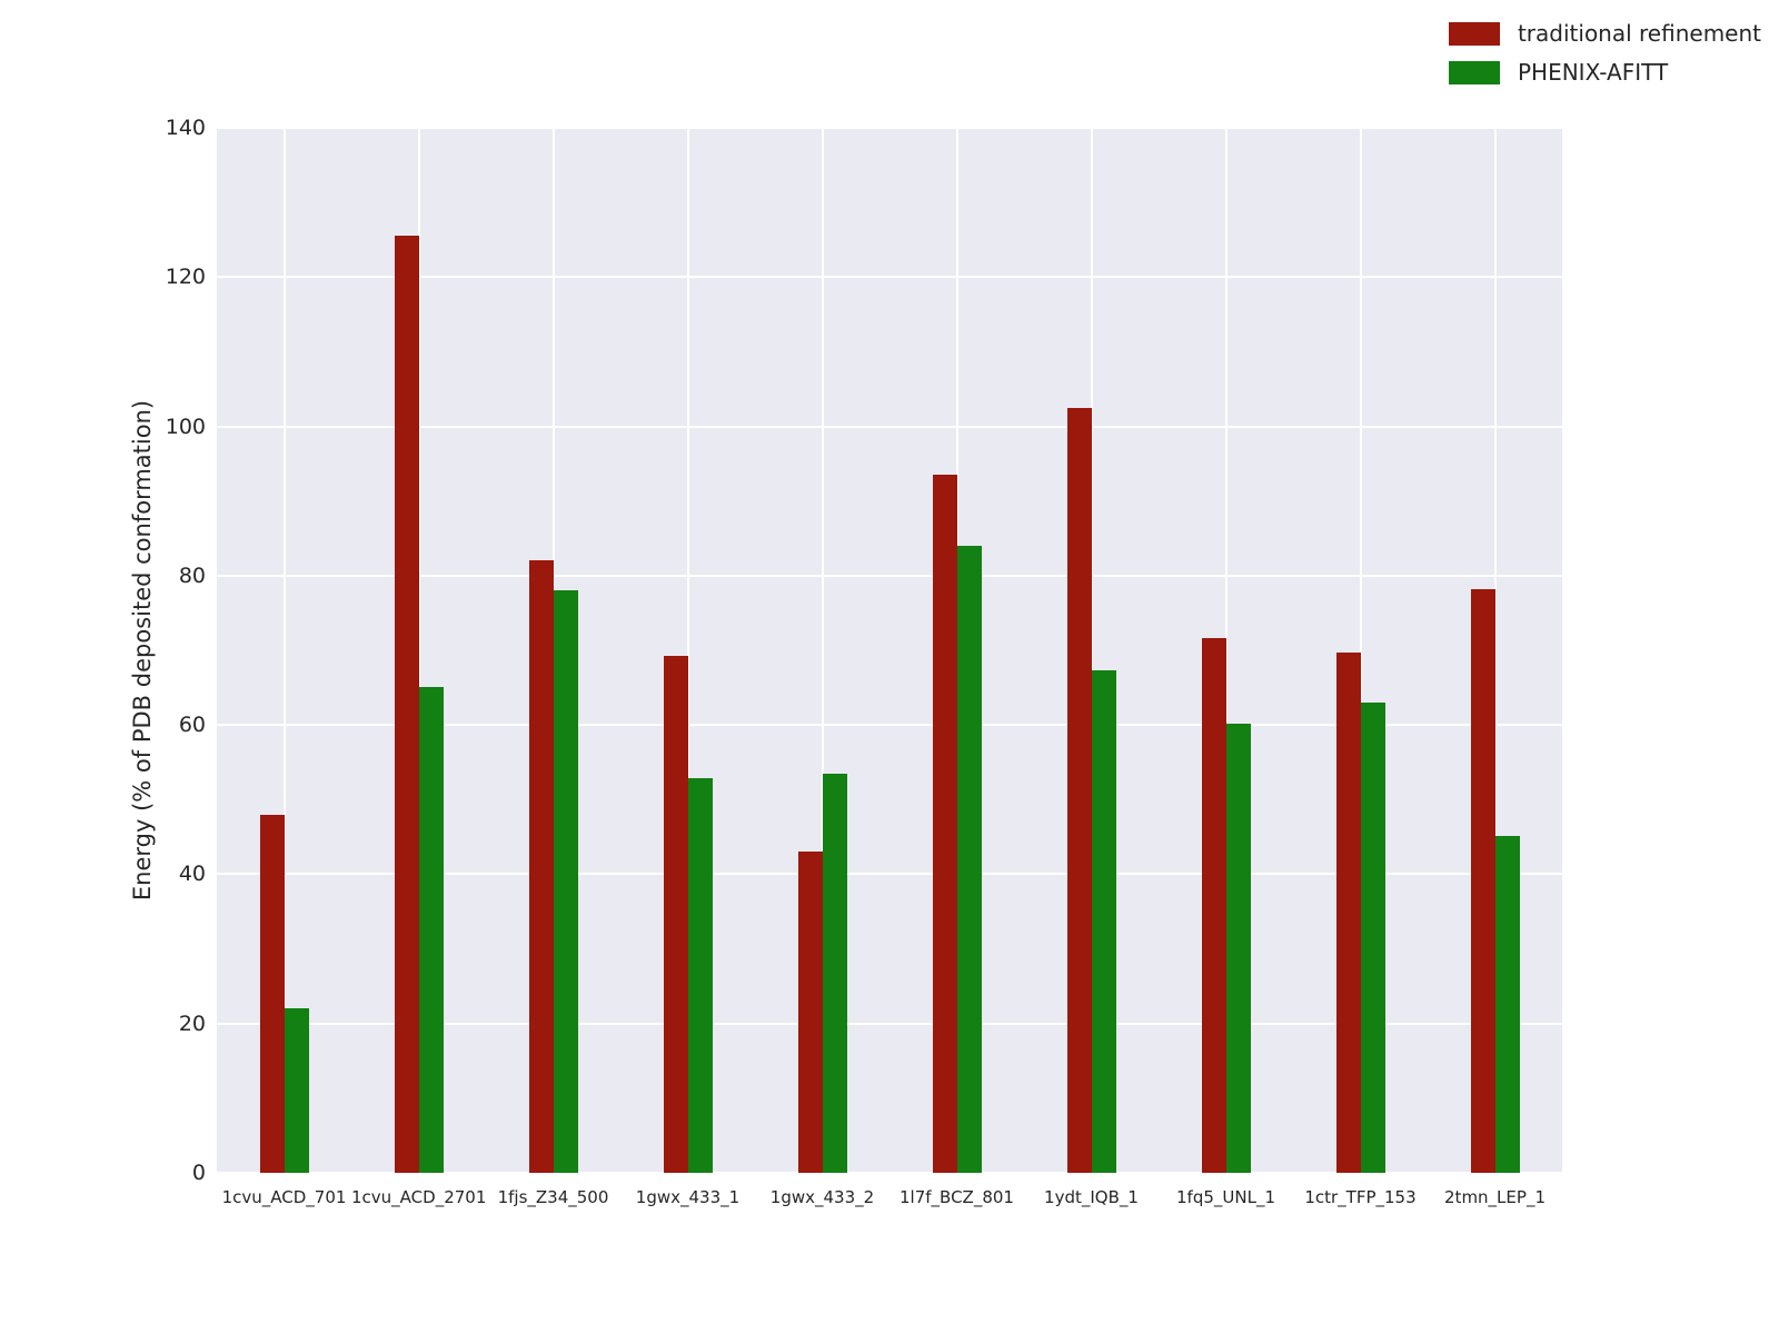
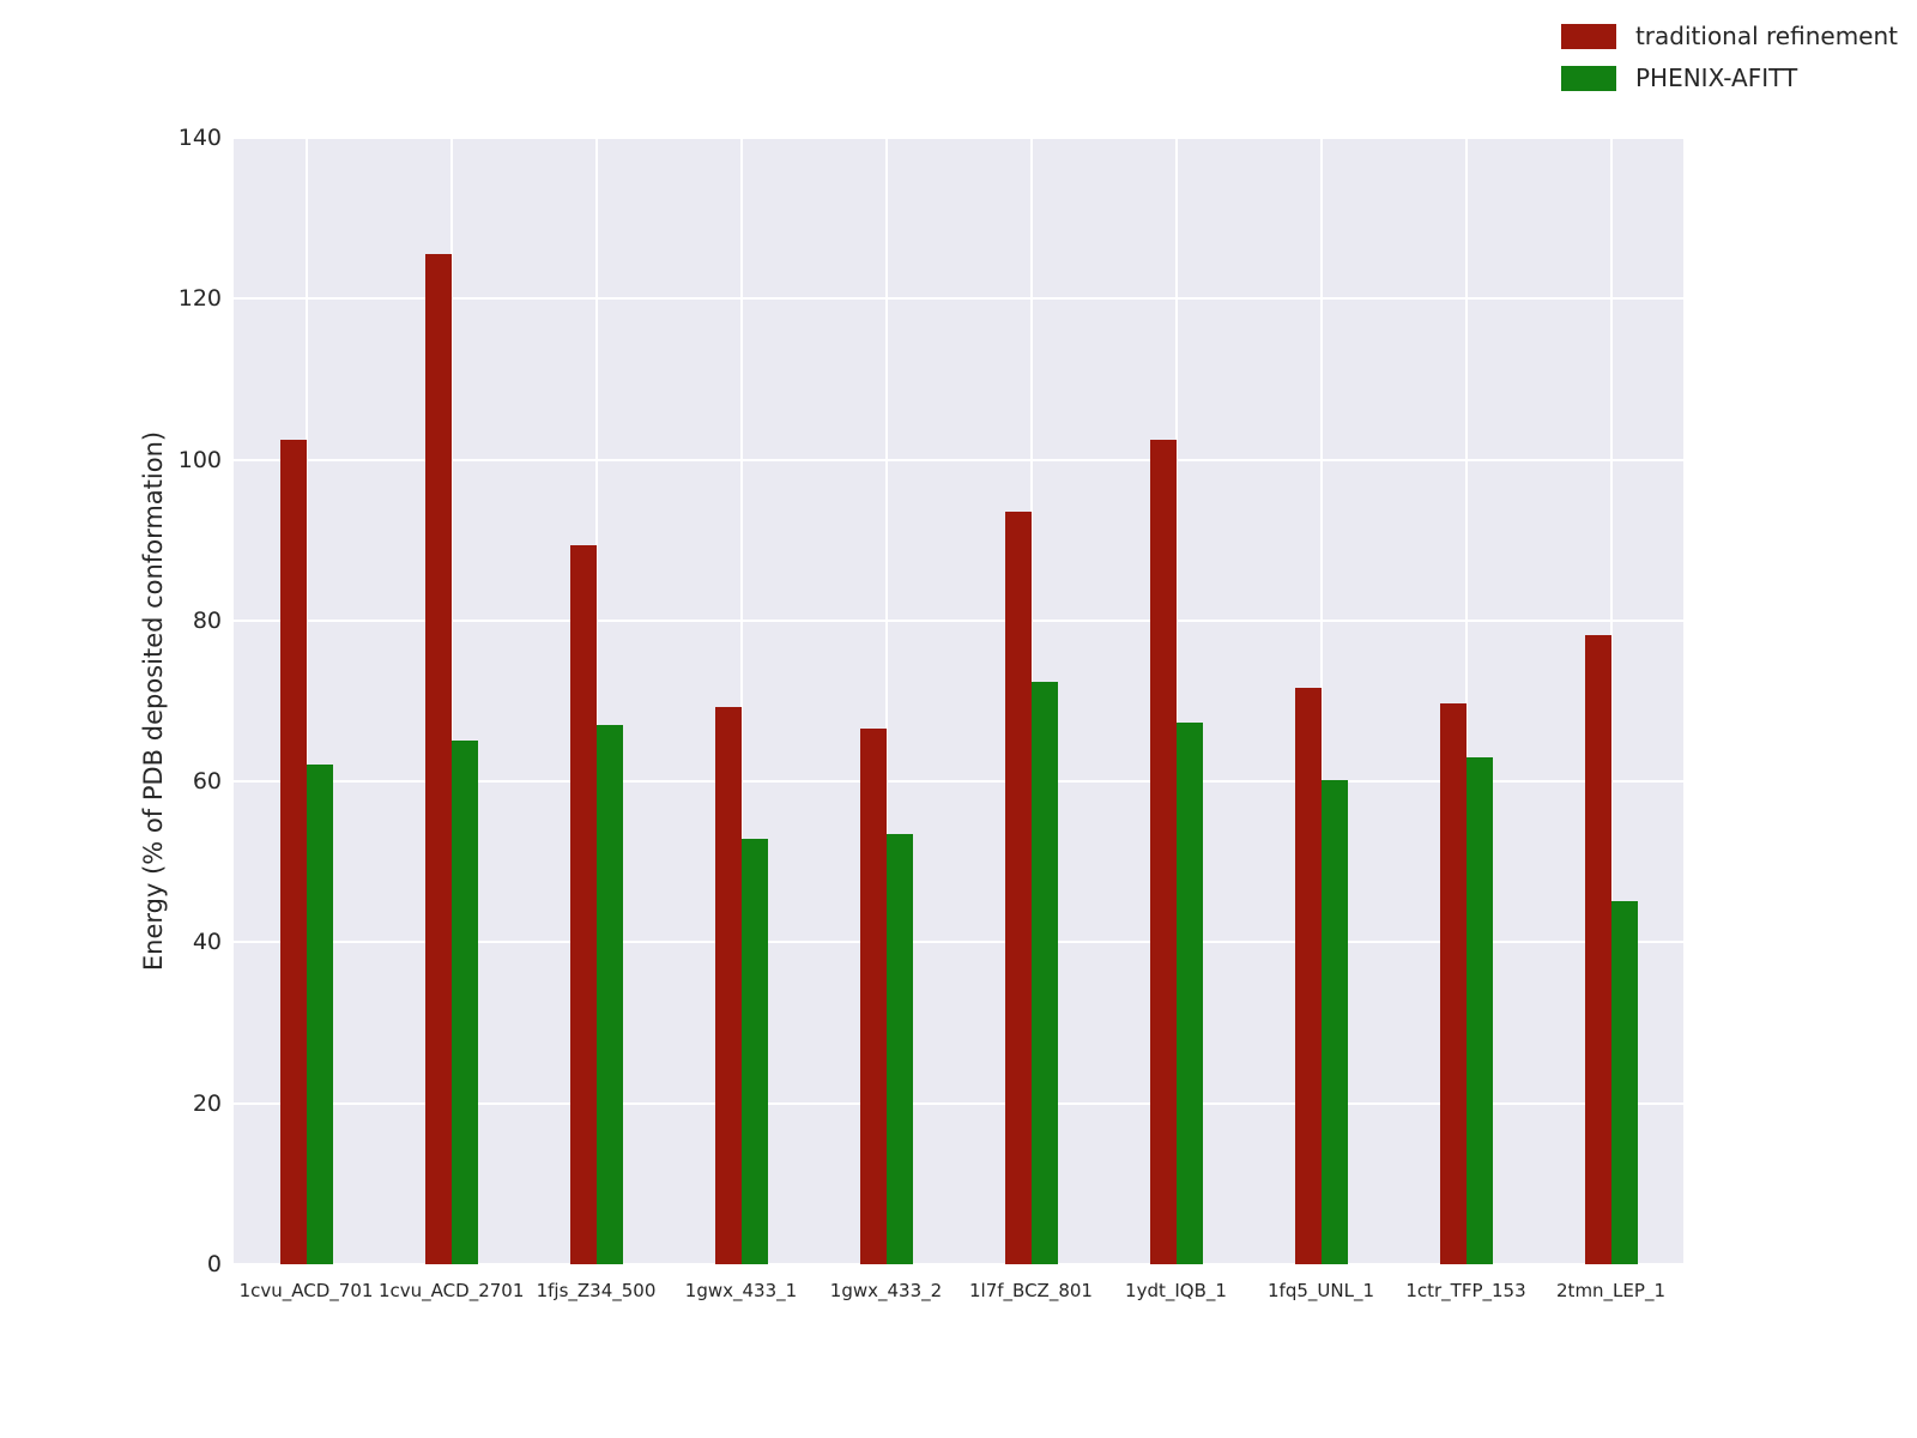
traditional refinement/1cvu_ACD_701: 48 -> 102
PHENIX-AFITT/1cvu_ACD_701: 22 -> 62
traditional refinement/1fjs_Z34_500: 82 -> 89
PHENIX-AFITT/1fjs_Z34_500: 78 -> 67
traditional refinement/1gwx_433_2: 43 -> 67
PHENIX-AFITT/1l7f_BCZ_801: 84 -> 72
